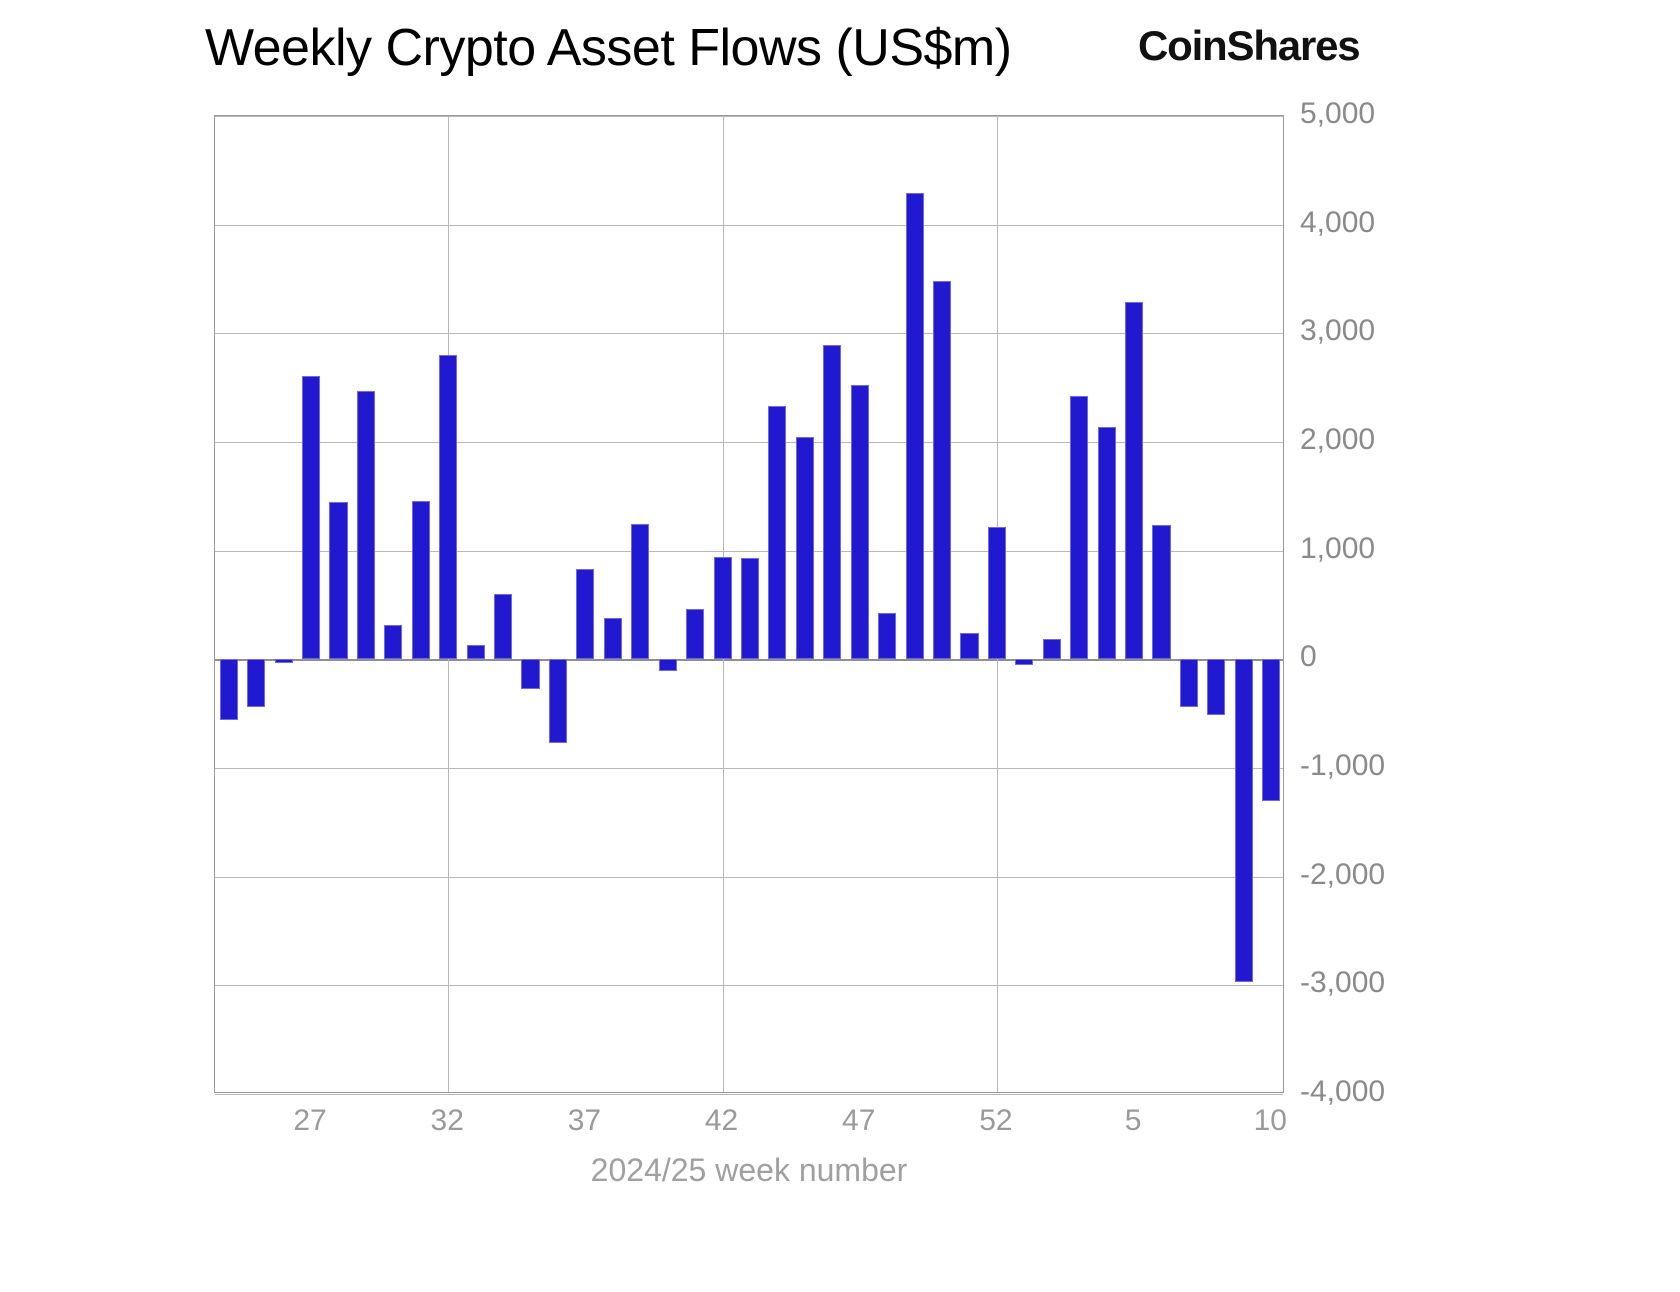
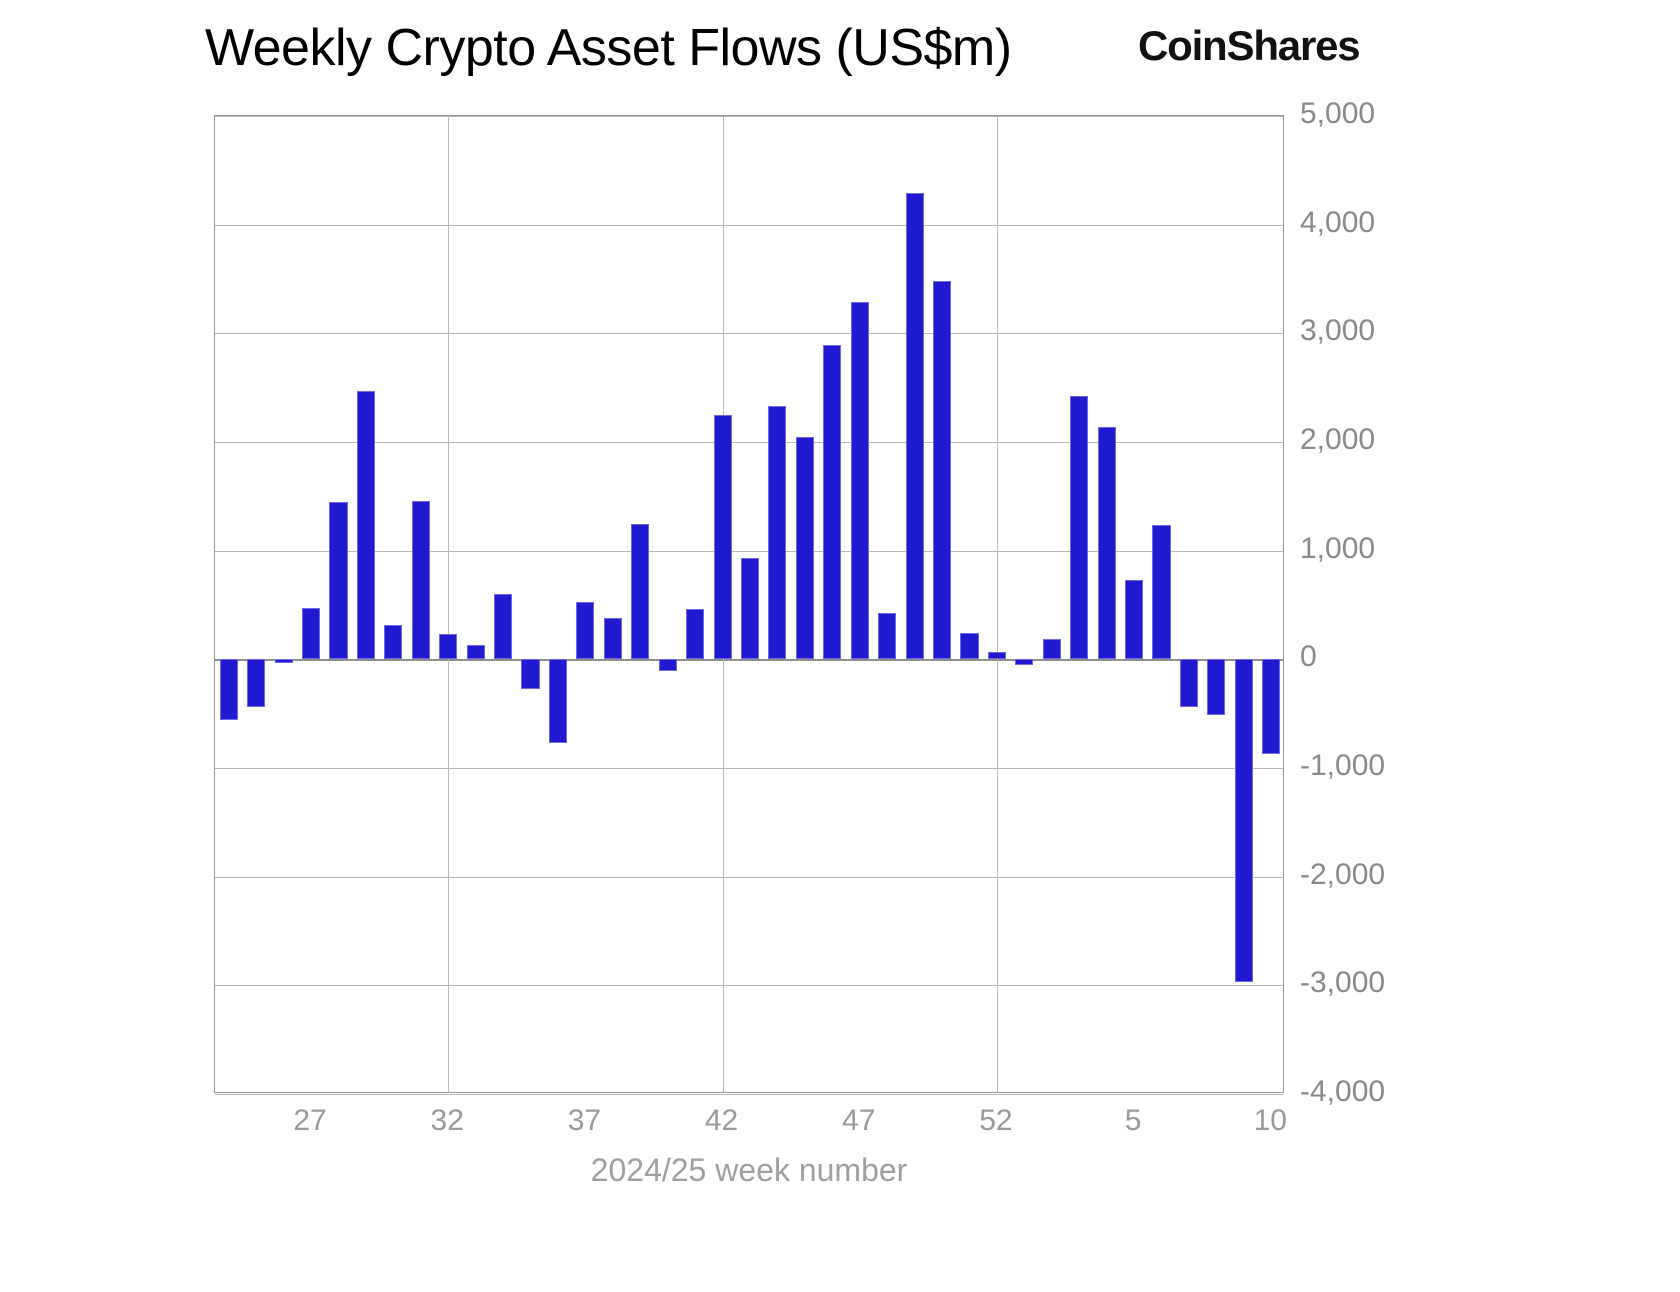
27: 2610 -> 470
32: 2800 -> 230
37: 830 -> 530
42: 940 -> 2250
47: 2520 -> 3290
52: 1220 -> 70
5: 3290 -> 730
10: -1300 -> -870
